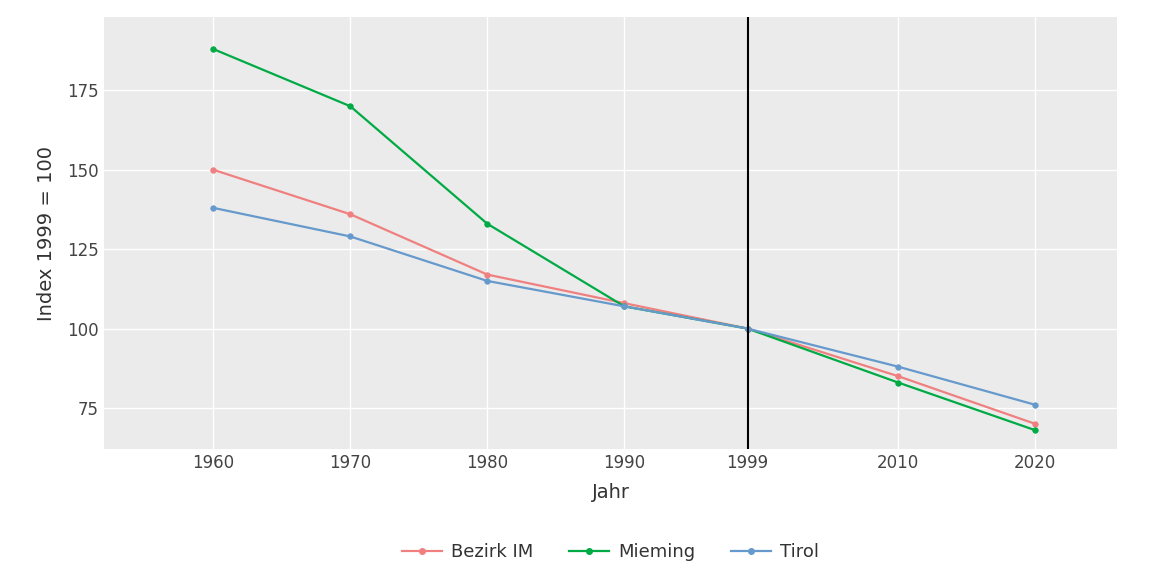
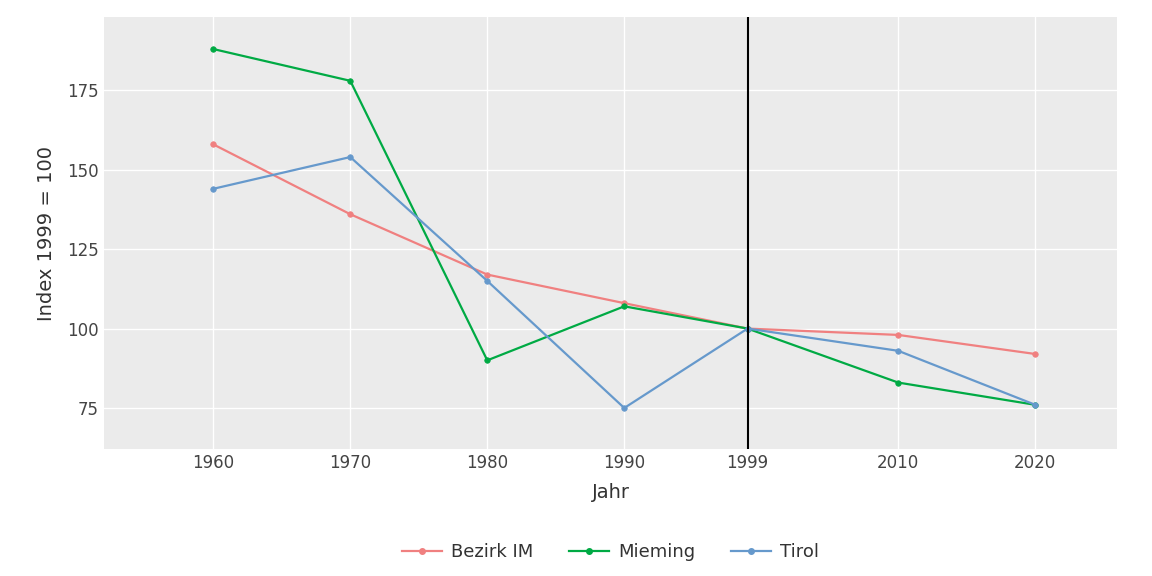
Bezirk IM/1960: 150 -> 158
Tirol/1960: 138 -> 144
Mieming/1970: 170 -> 178
Tirol/1970: 129 -> 154
Mieming/1980: 133 -> 90
Tirol/1990: 107 -> 75
Bezirk IM/2010: 85 -> 98
Tirol/2010: 88 -> 93
Bezirk IM/2020: 70 -> 92
Mieming/2020: 68 -> 76
